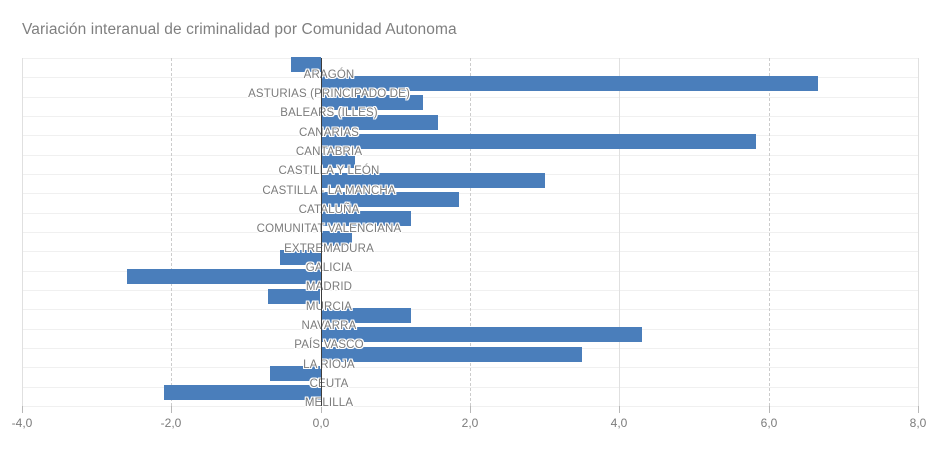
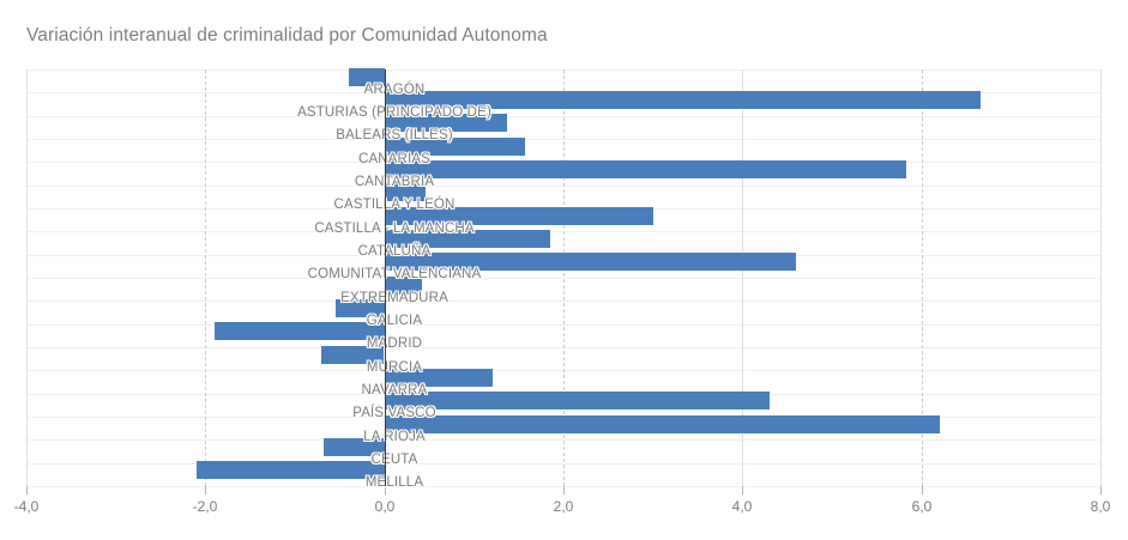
COMUNITAT VALENCIANA: 1,2 -> 4,6
MADRID: -2,6 -> -1,9
LA RIOJA: 3,5 -> 6,2
